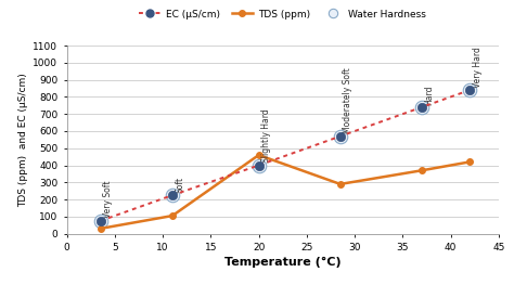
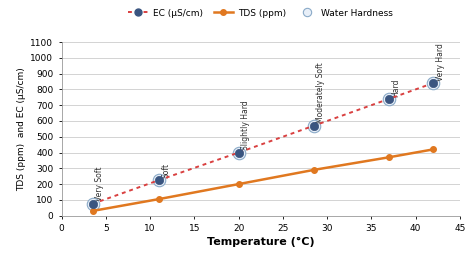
TDS (ppm)/20: 460 -> 200
